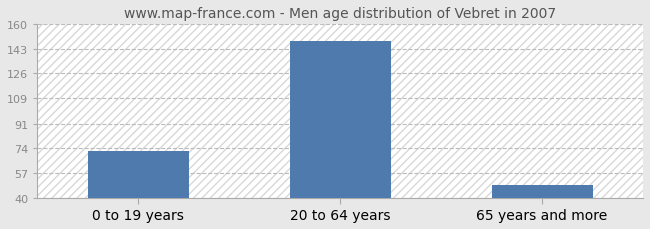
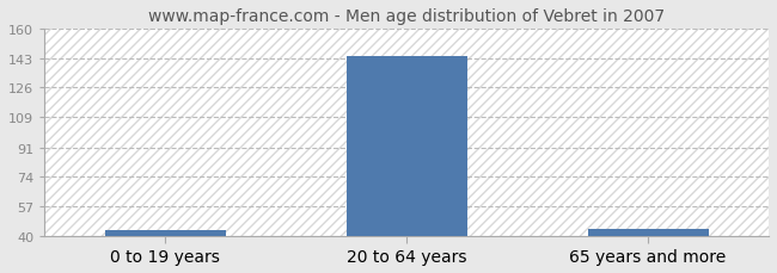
0 to 19 years: 72 -> 43
20 to 64 years: 148 -> 144
65 years and more: 49 -> 44
